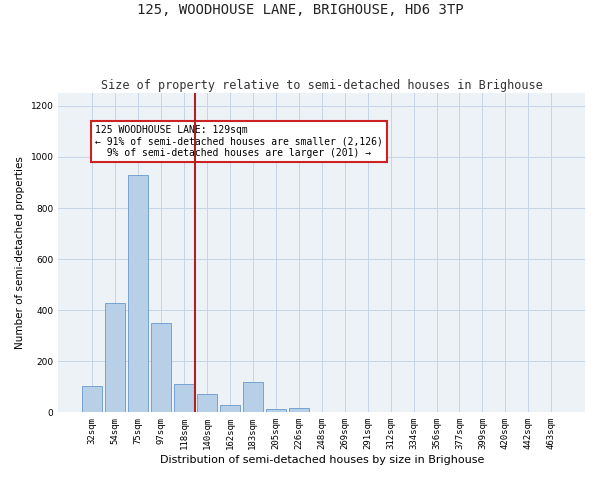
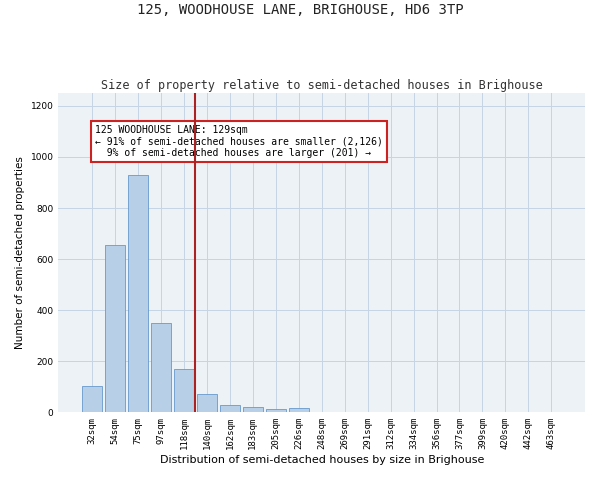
54sqm: 430 -> 655
118sqm: 110 -> 168
183sqm: 120 -> 20
